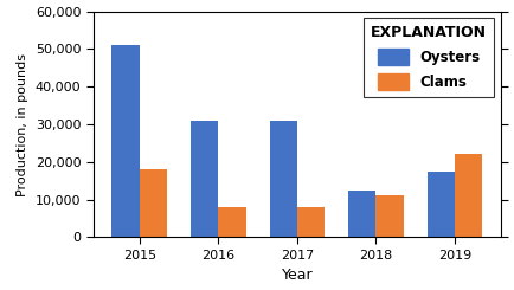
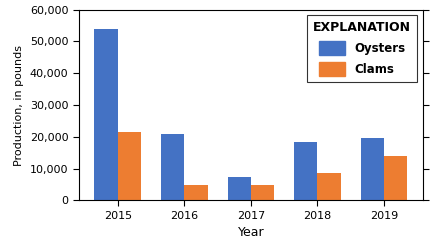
Oysters/2015: 51,000 -> 54,000
Clams/2015: 18,000 -> 21,500
Oysters/2016: 31,000 -> 21,000
Clams/2016: 8,000 -> 5,000
Oysters/2017: 31,000 -> 7,500
Clams/2017: 8,000 -> 5,000
Oysters/2018: 12,500 -> 18,500
Clams/2018: 11,000 -> 8,500
Oysters/2019: 17,500 -> 19,500
Clams/2019: 22,000 -> 14,000
